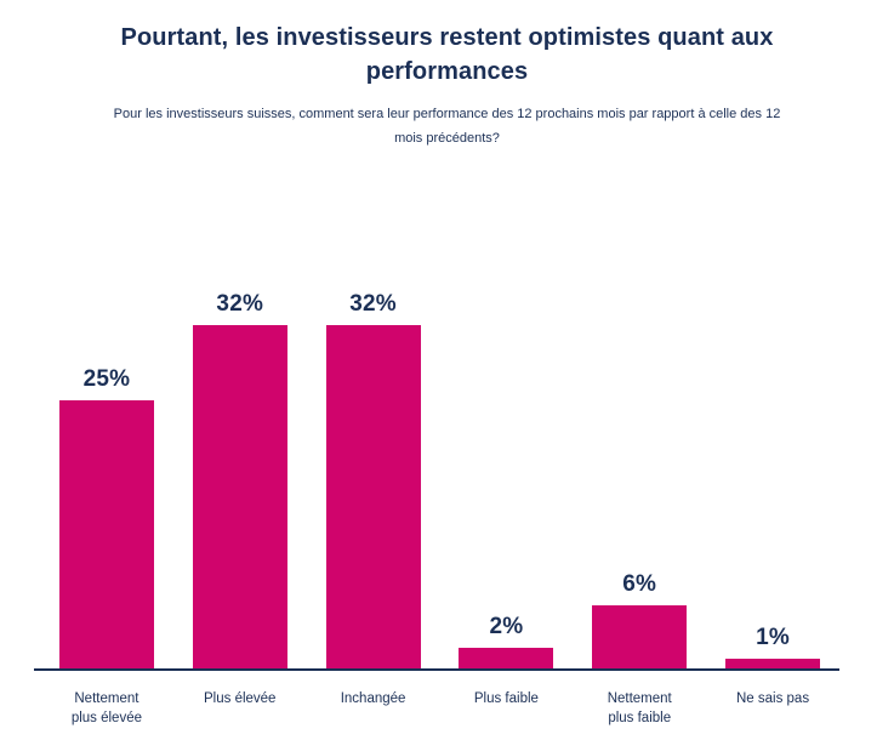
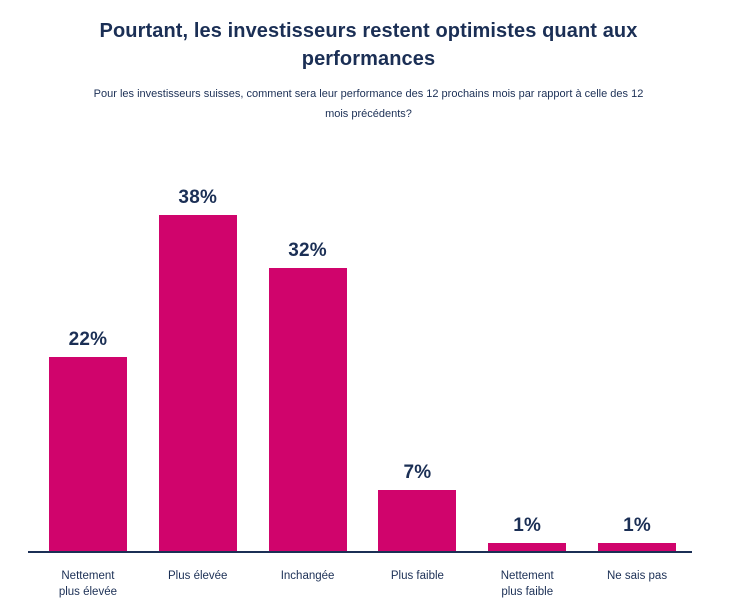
Nettement plus élevée: 25% -> 22%
Plus élevée: 32% -> 38%
Plus faible: 2% -> 7%
Nettement plus faible: 6% -> 1%
